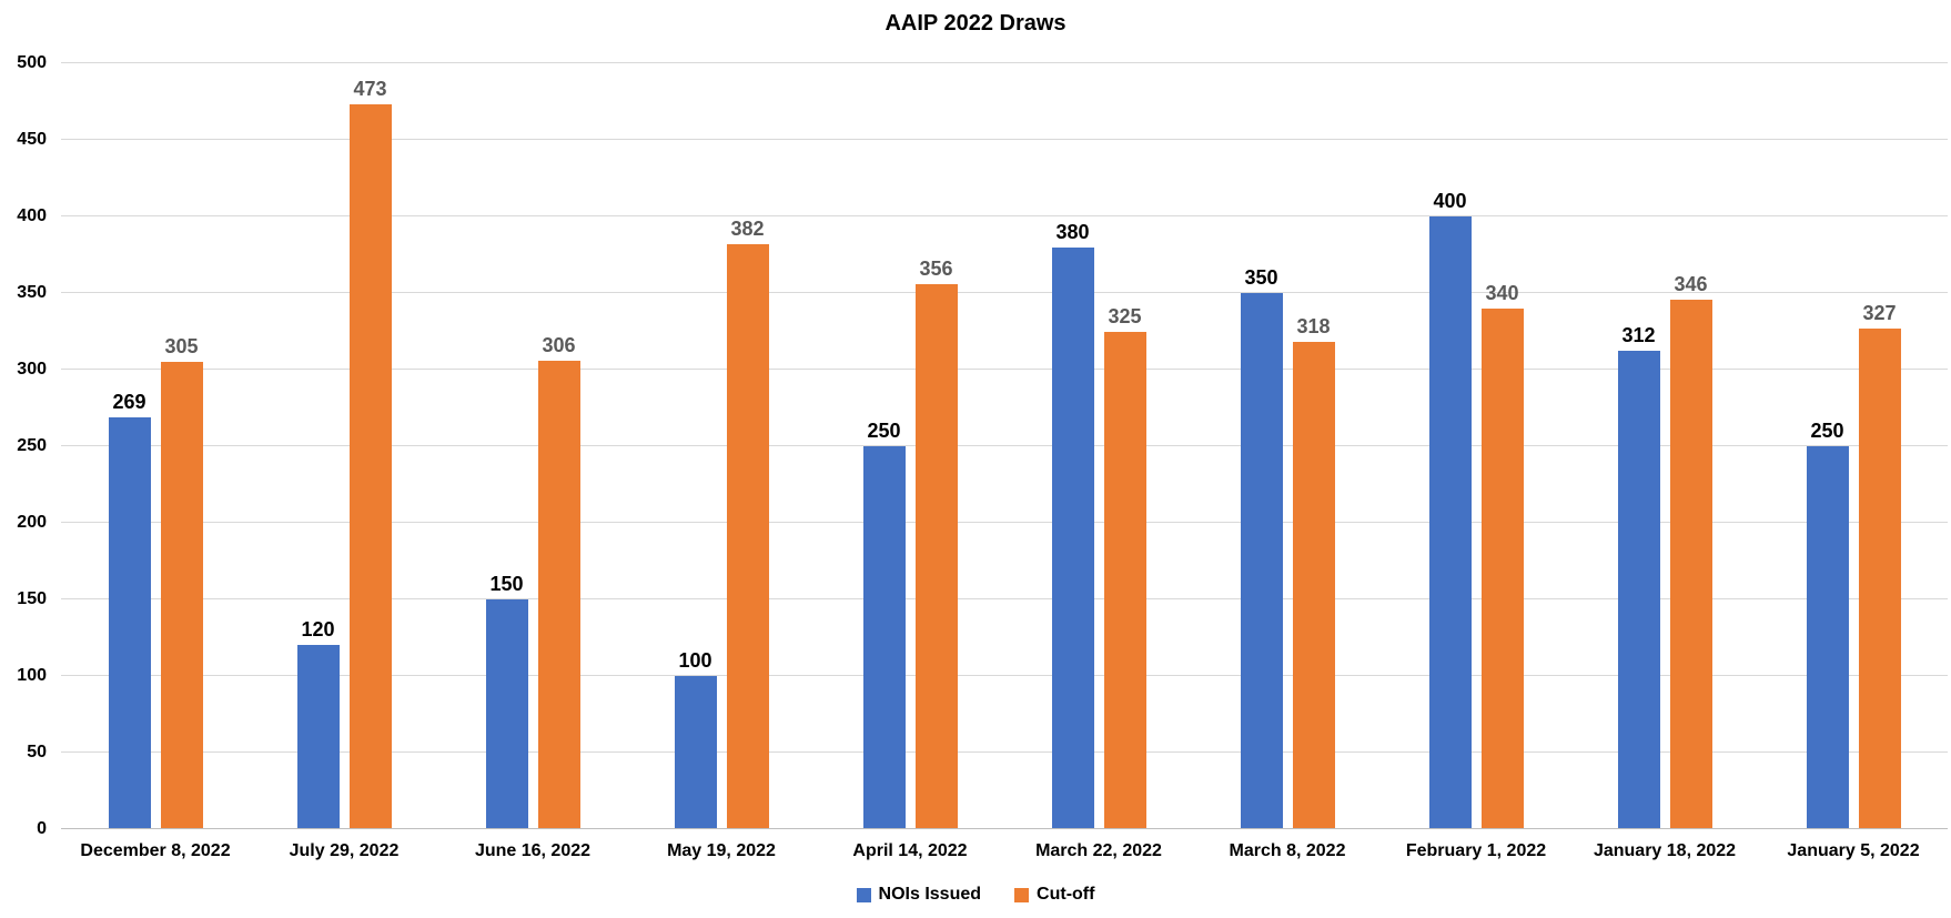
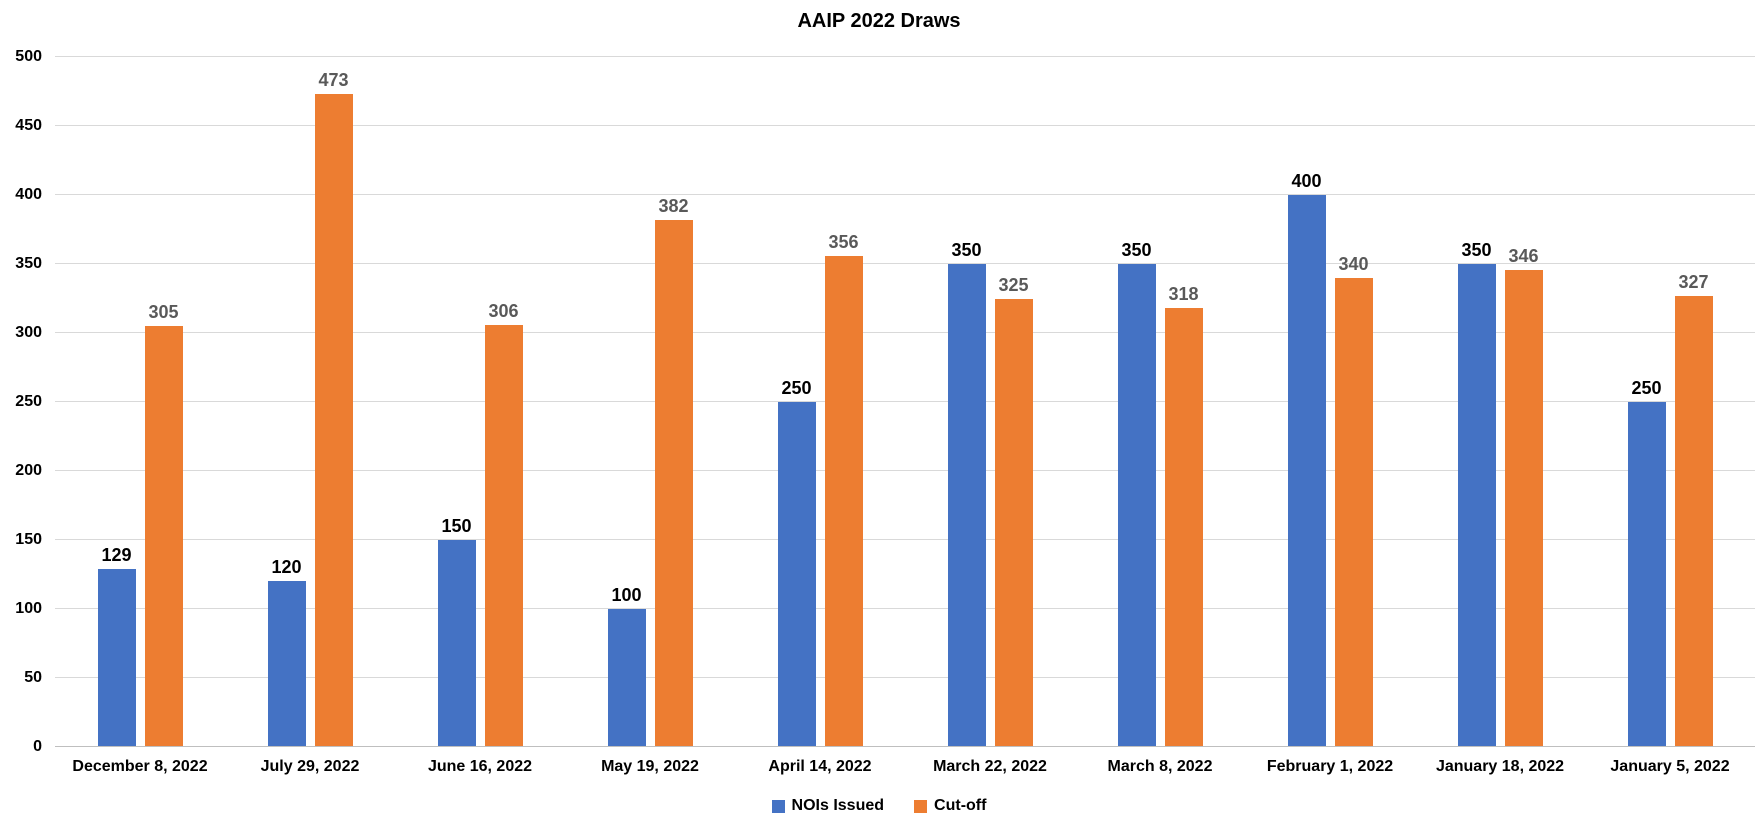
NOIs Issued/December 8, 2022: 269 -> 129
NOIs Issued/March 22, 2022: 380 -> 350
NOIs Issued/January 18, 2022: 312 -> 350
